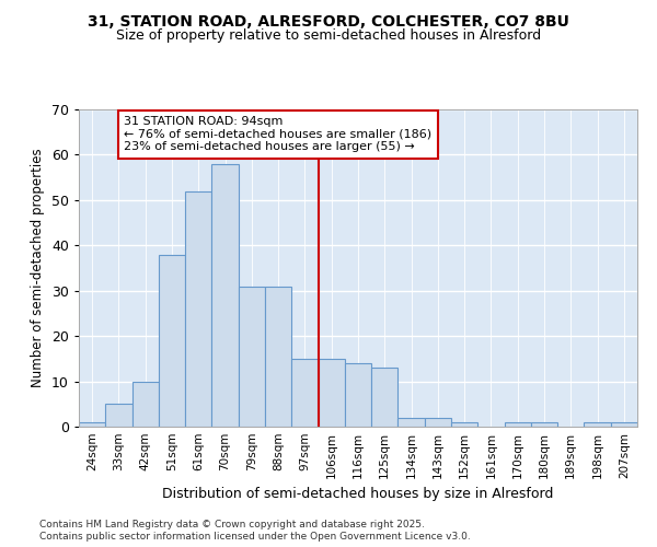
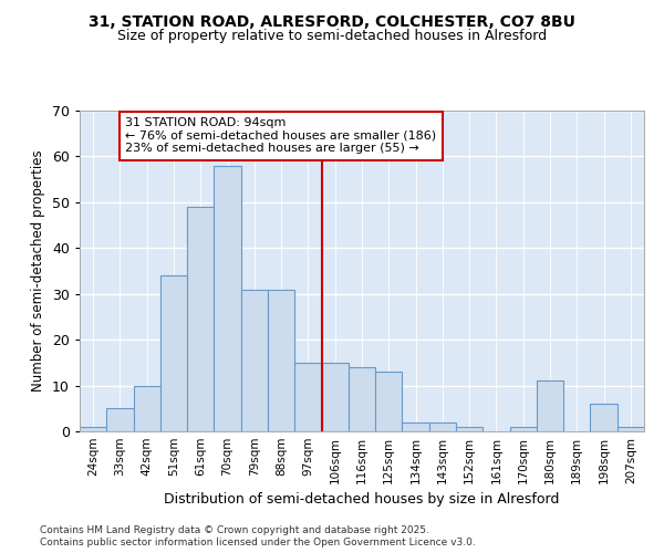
51sqm: 38 -> 34
61sqm: 52 -> 49
180sqm: 1 -> 11
198sqm: 1 -> 6
